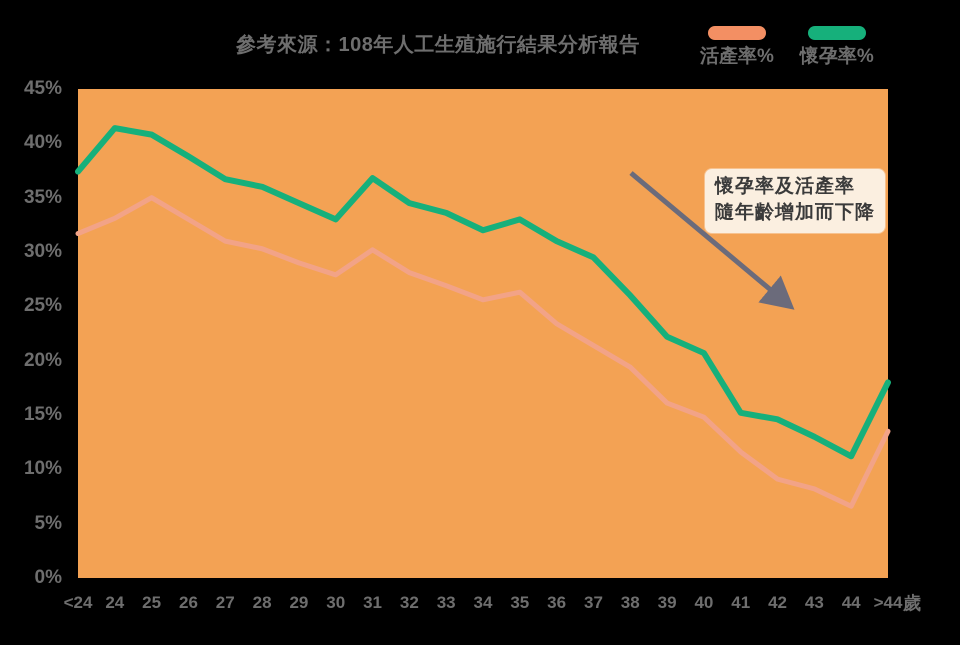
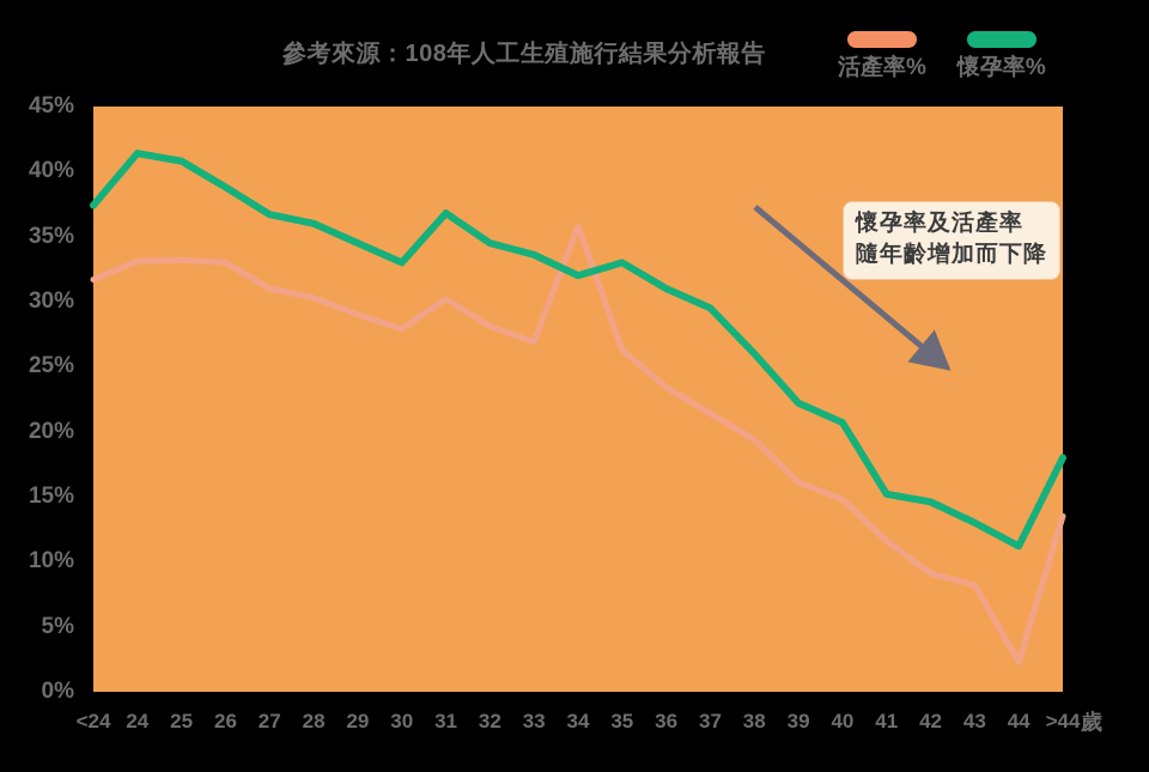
活產率%/25: 35.0% -> 33.2%
活產率%/34: 25.6% -> 35.8%
活產率%/44: 6.6% -> 2.3%
